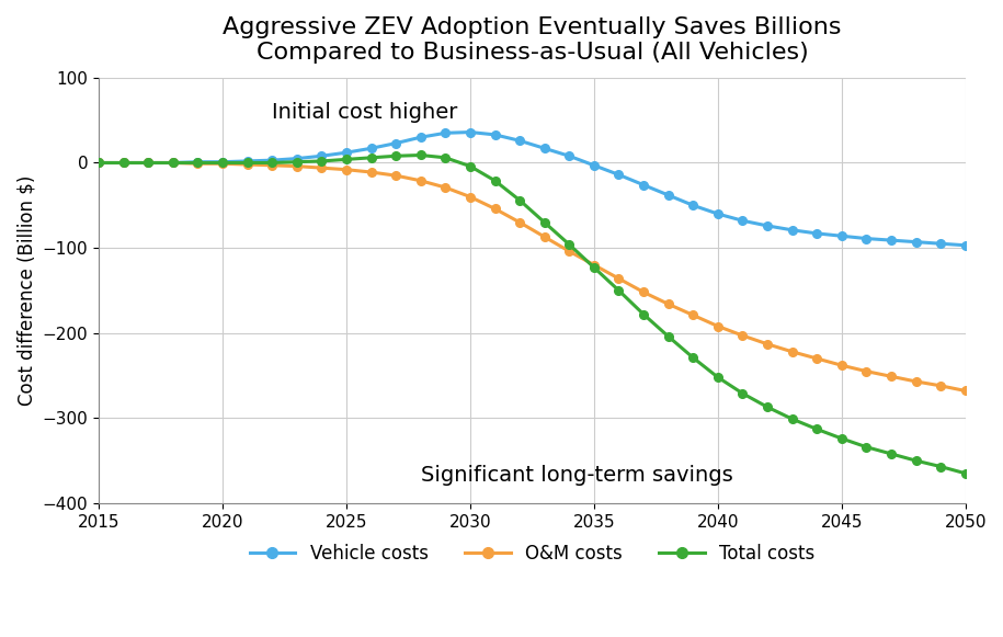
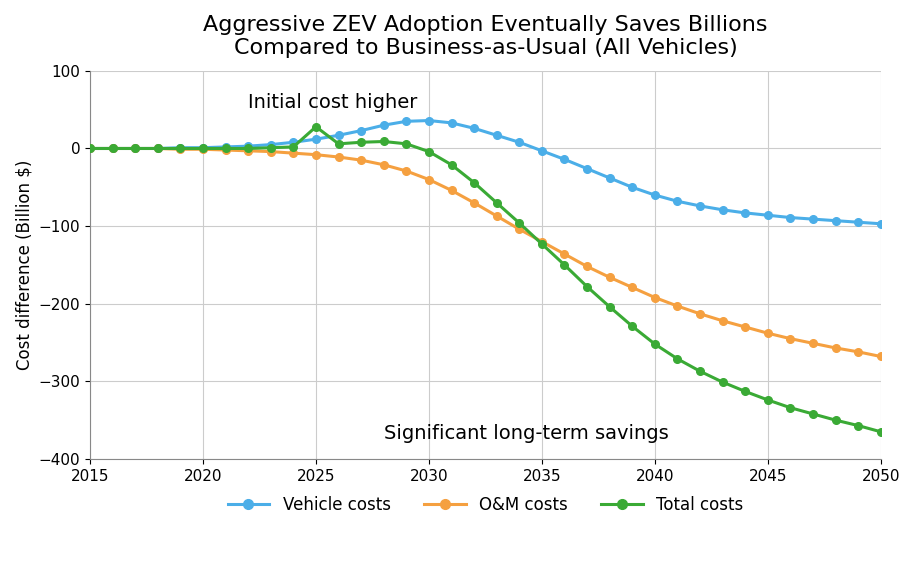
Total costs/2025: 4 -> 28
